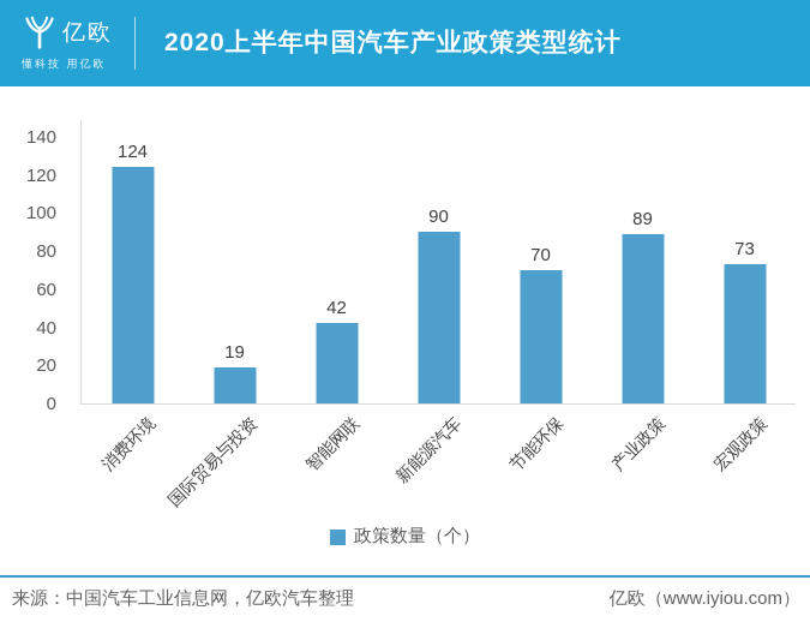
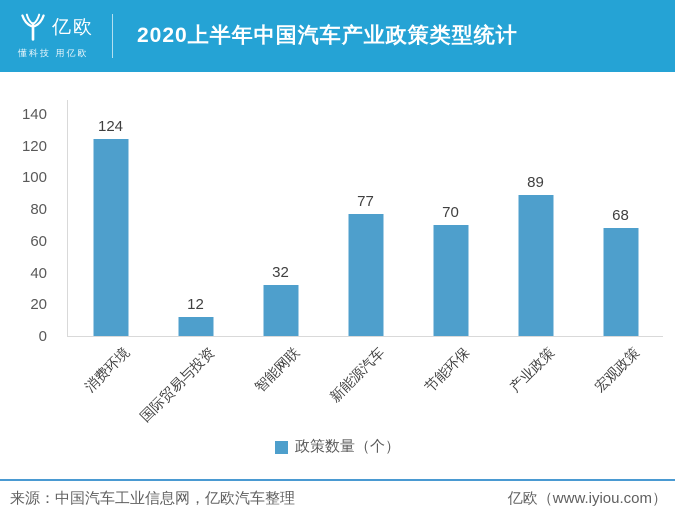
国际贸易与投资: 19 -> 12
智能网联: 42 -> 32
新能源汽车: 90 -> 77
宏观政策: 73 -> 68
